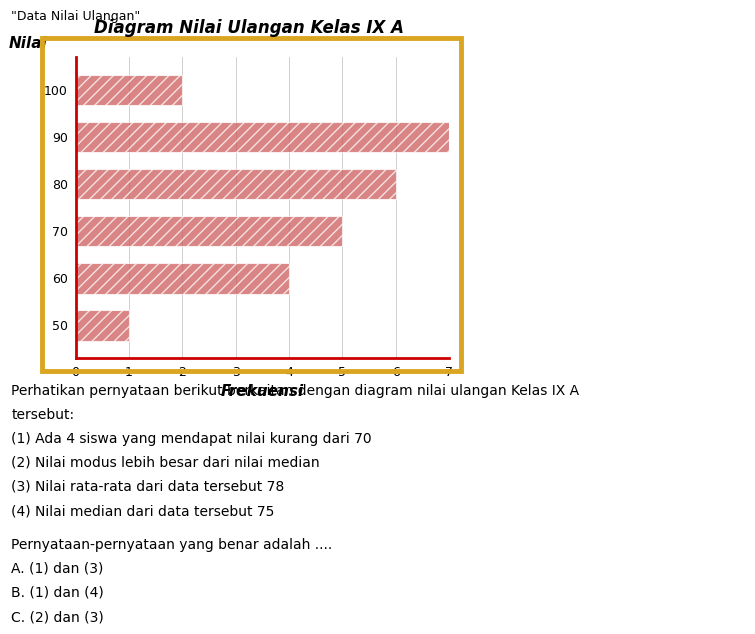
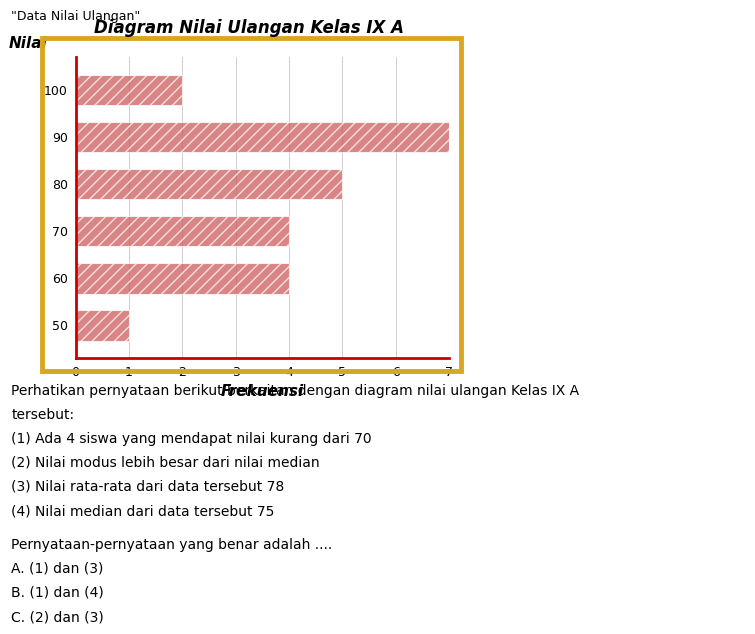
80: 6 -> 5
70: 5 -> 4
